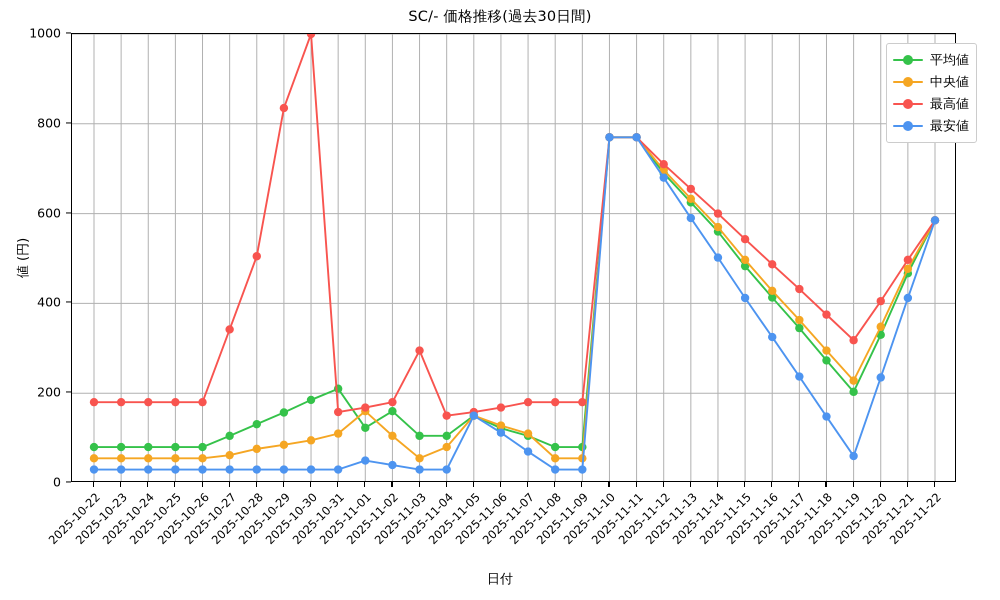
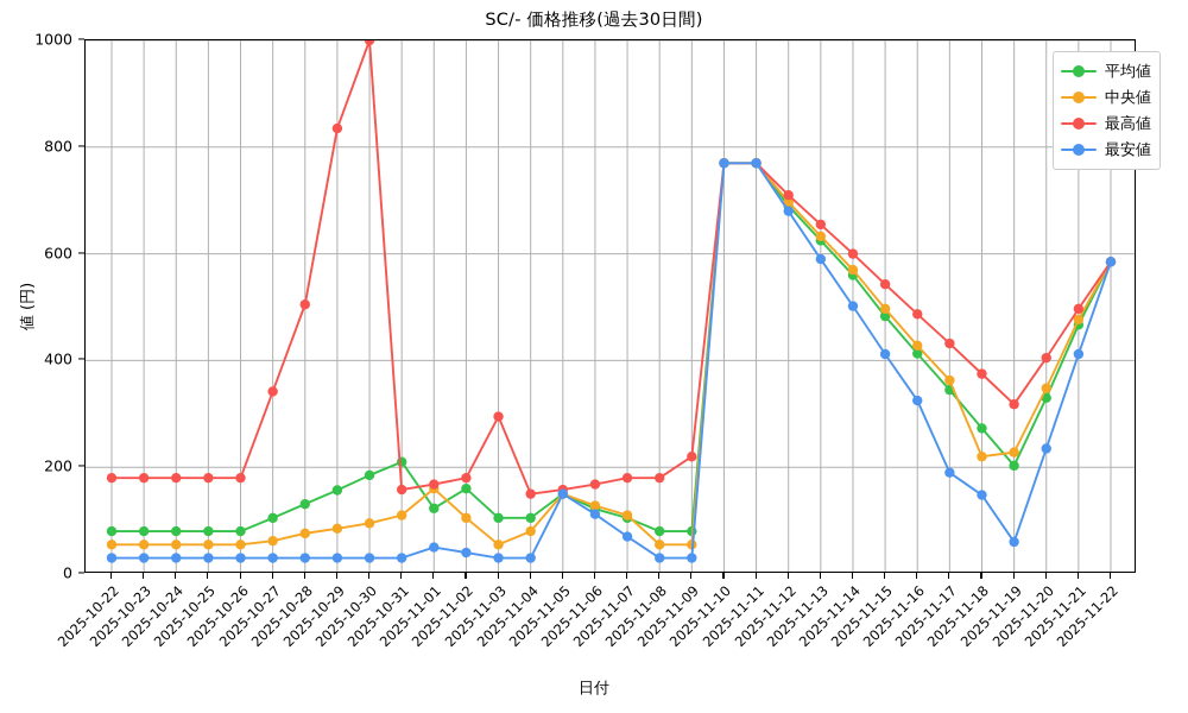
最高値/2025-11-09: 180 -> 220
最安値/2025-11-17: 240 -> 190
中央値/2025-11-18: 300 -> 220
